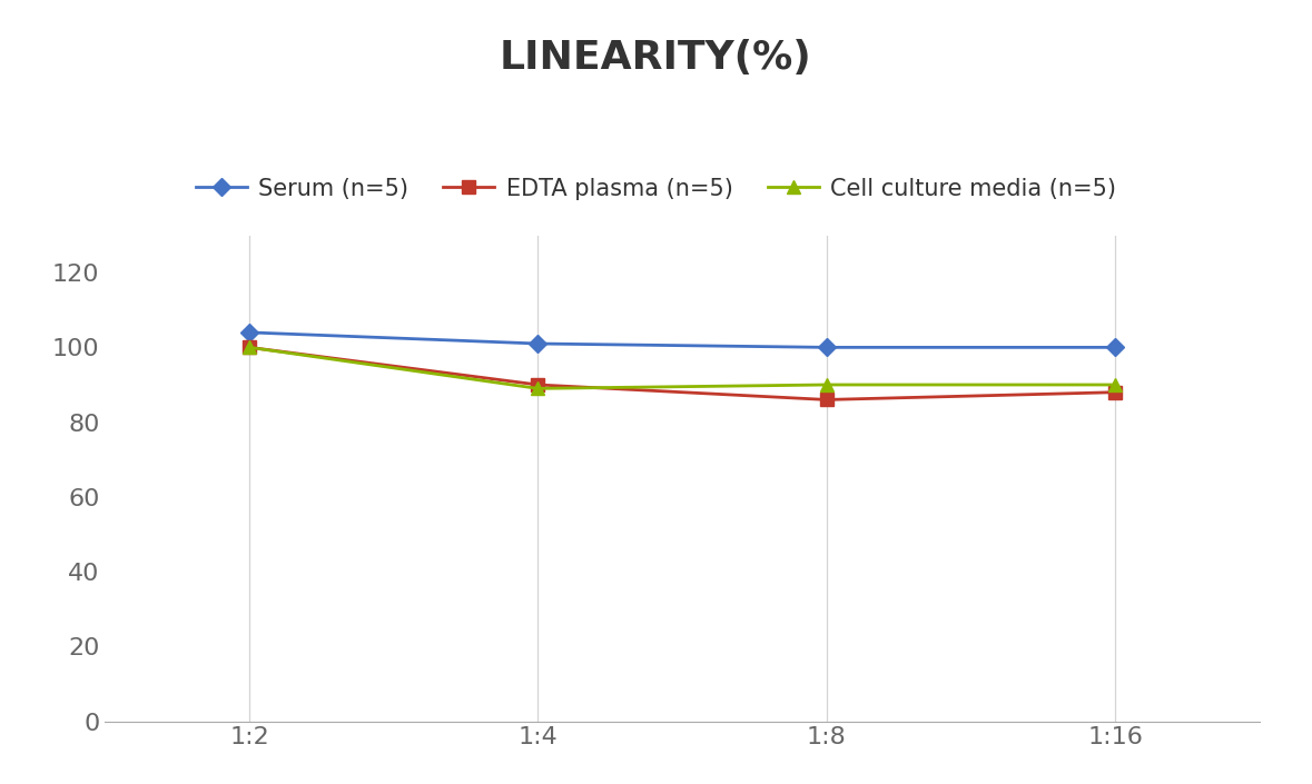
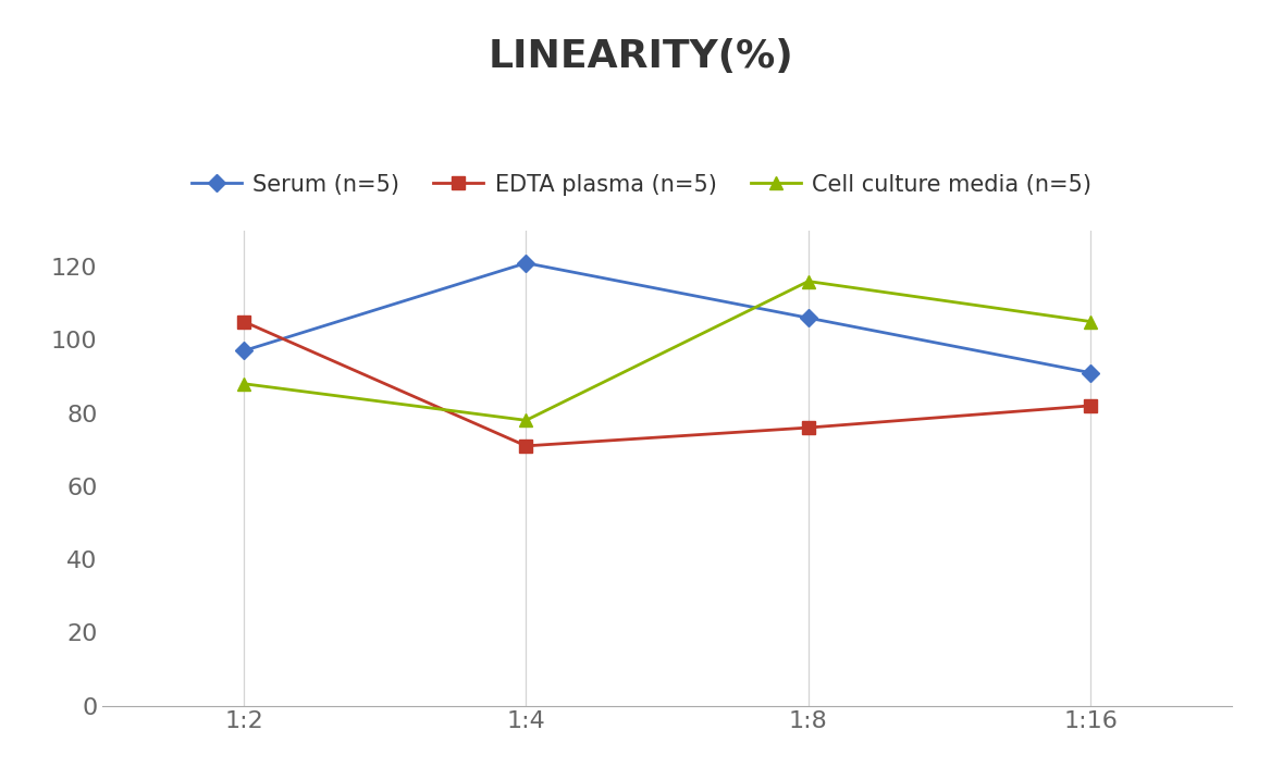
Serum (n=5)/1:2: 104 -> 97
EDTA plasma (n=5)/1:2: 100 -> 105
Cell culture media (n=5)/1:2: 100 -> 88
Serum (n=5)/1:4: 101 -> 121
EDTA plasma (n=5)/1:4: 90 -> 71
Cell culture media (n=5)/1:4: 89 -> 78
Serum (n=5)/1:8: 100 -> 106
EDTA plasma (n=5)/1:8: 86 -> 76
Cell culture media (n=5)/1:8: 90 -> 116
Serum (n=5)/1:16: 100 -> 91
EDTA plasma (n=5)/1:16: 88 -> 82
Cell culture media (n=5)/1:16: 90 -> 105
